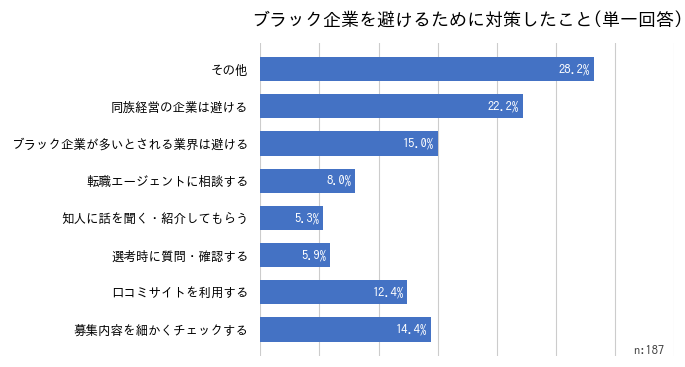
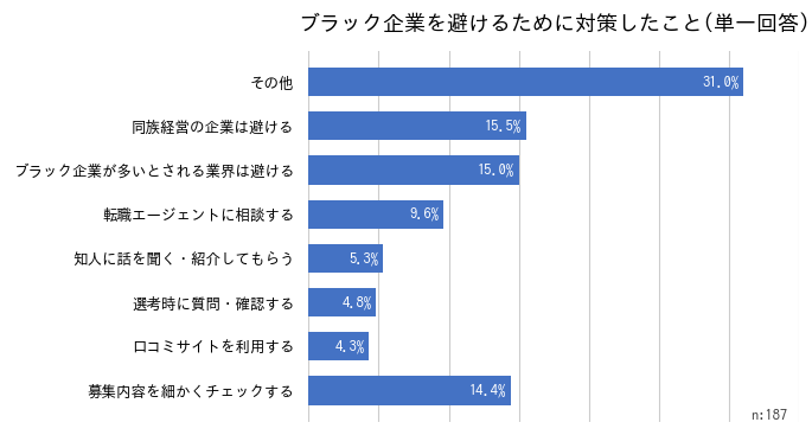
その他: 28.2% -> 31.0%
同族経営の企業は避ける: 22.2% -> 15.5%
転職エージェントに相談する: 8.0% -> 9.6%
選考時に質問・確認する: 5.9% -> 4.8%
口コミサイトを利用する: 12.4% -> 4.3%
